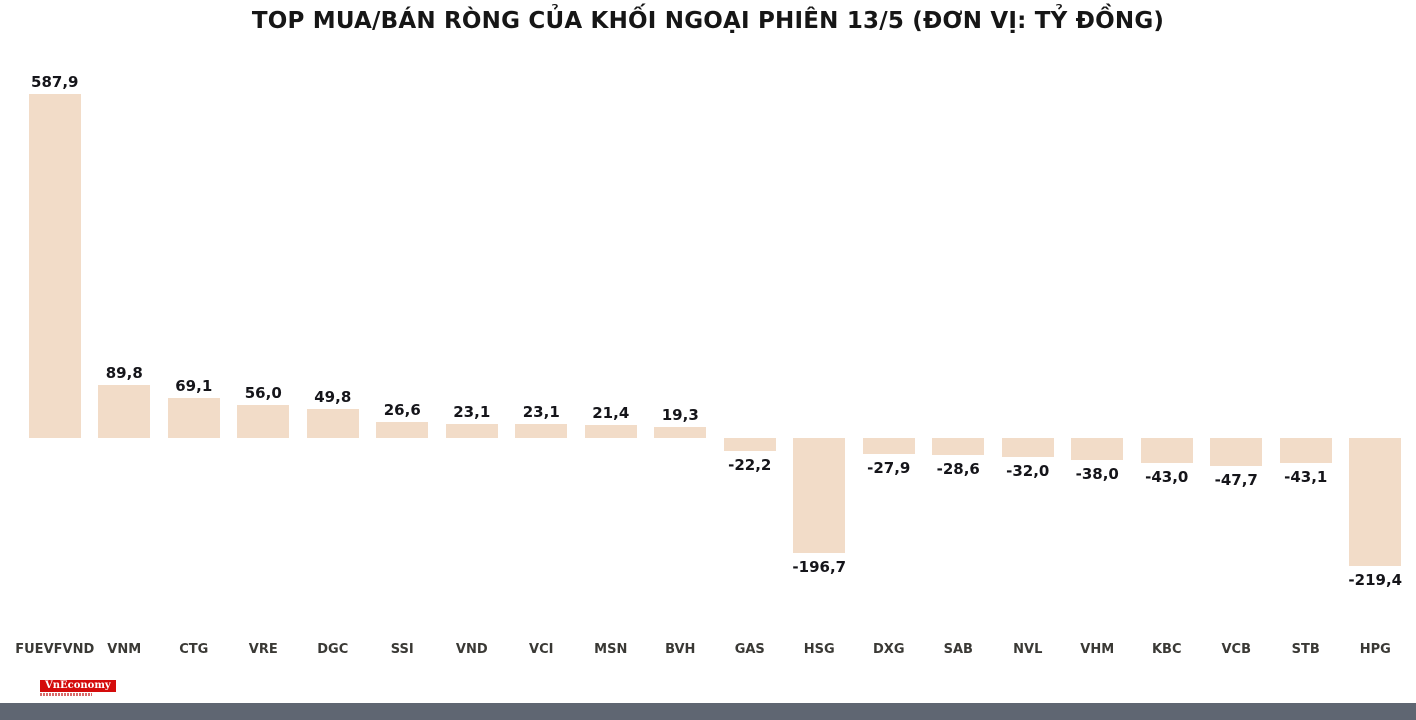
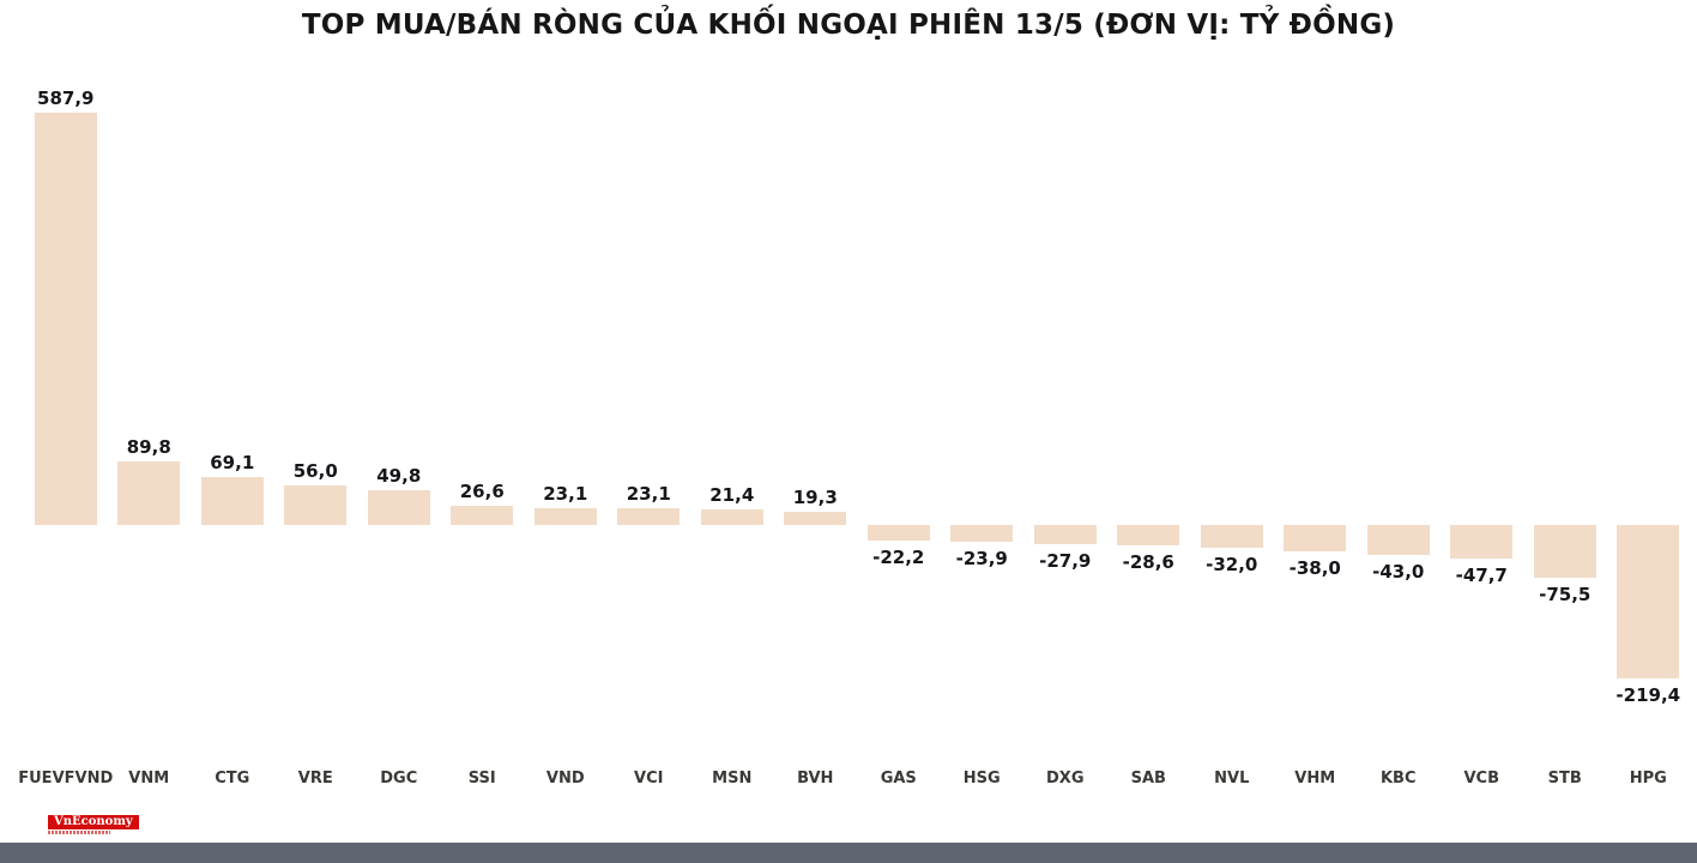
HSG: -196,7 -> -23,9
STB: -43,1 -> -75,5
